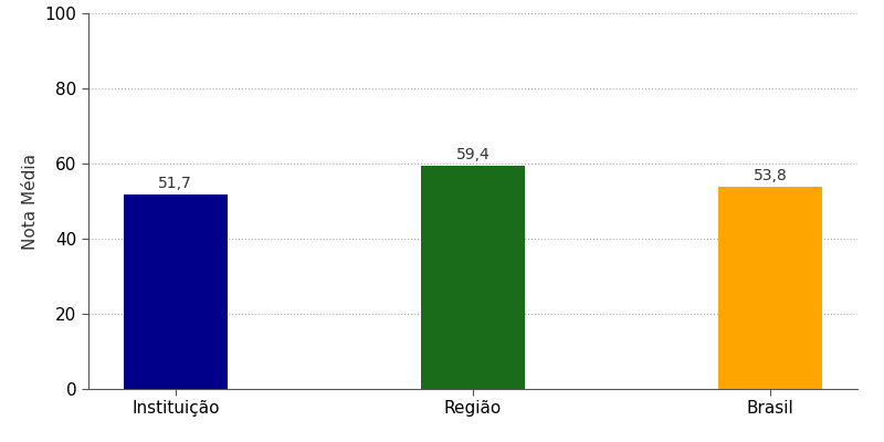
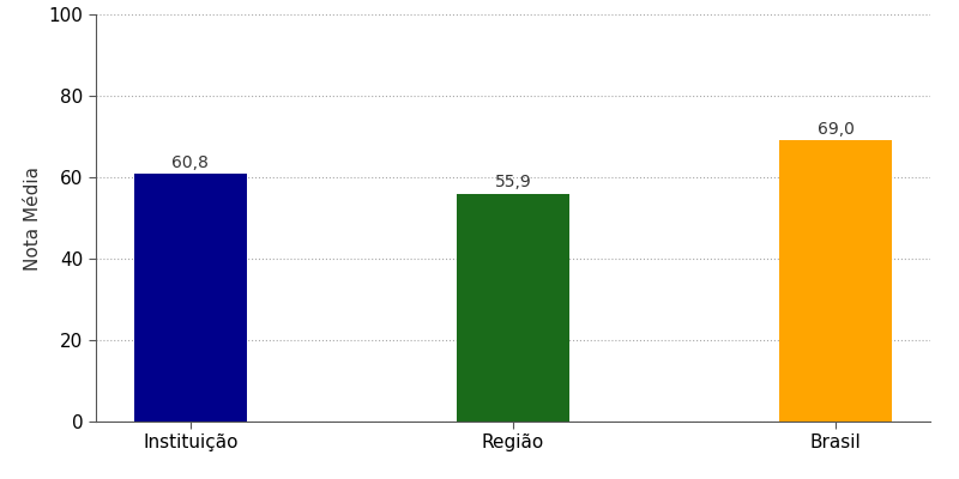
Instituição: 51,7 -> 60,8
Região: 59,4 -> 55,9
Brasil: 53,8 -> 69,0
